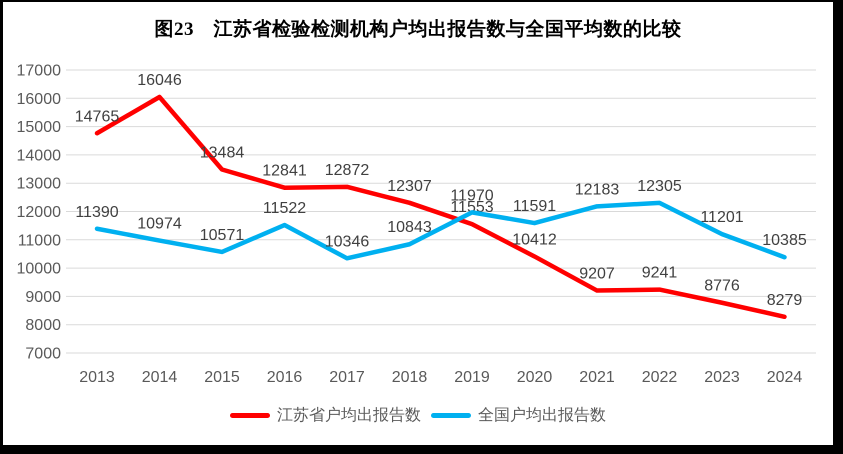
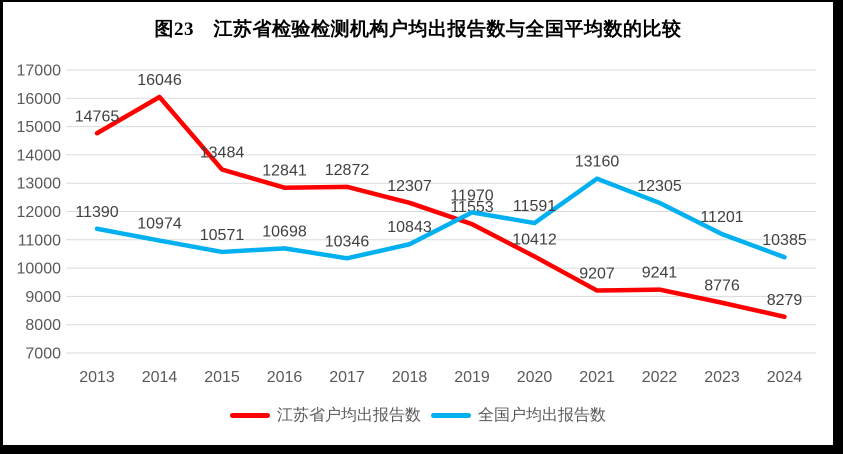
全国户均出报告数/2016: 11522 -> 10698
全国户均出报告数/2021: 12183 -> 13160
